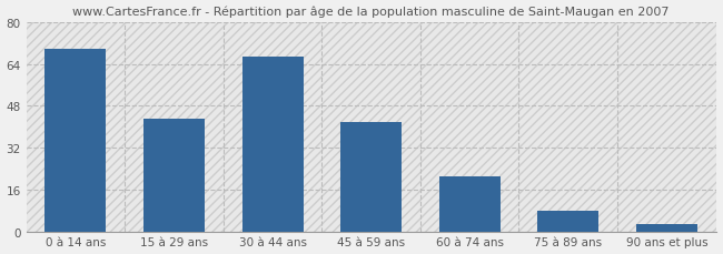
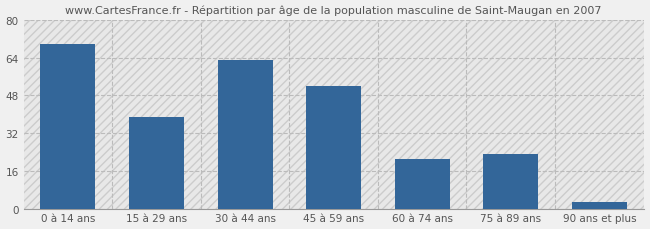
15 à 29 ans: 43 -> 39
30 à 44 ans: 67 -> 63
45 à 59 ans: 42 -> 52
75 à 89 ans: 8 -> 23
